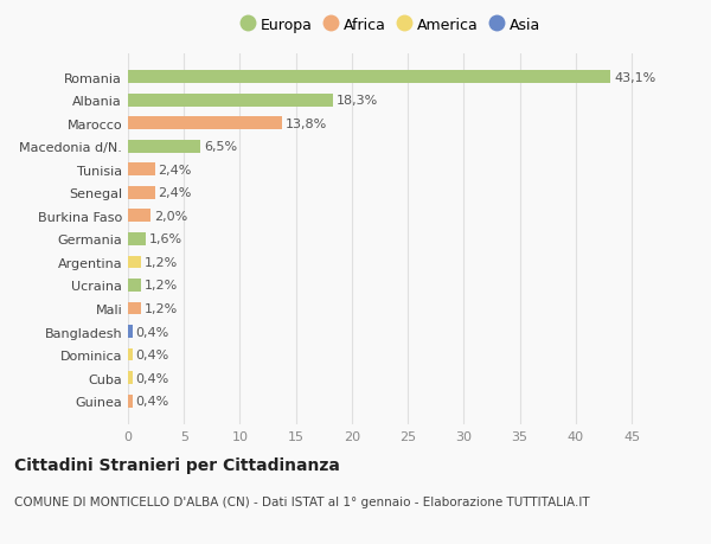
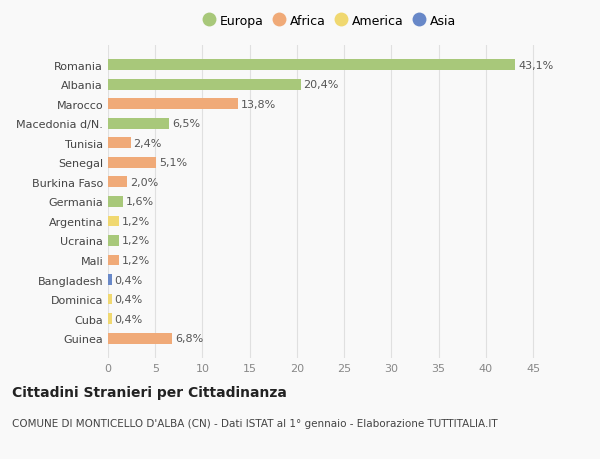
Albania: 18,3% -> 20,4%
Senegal: 2,4% -> 5,1%
Guinea: 0,4% -> 6,8%
